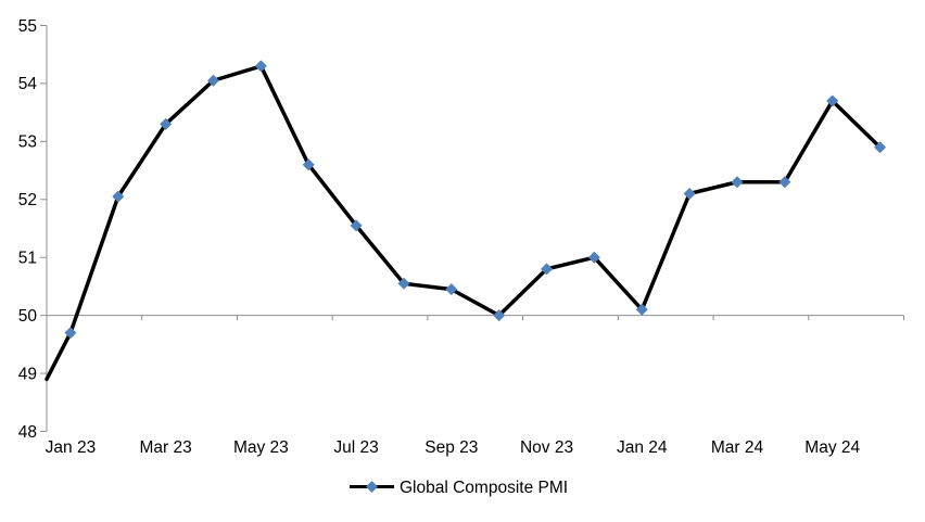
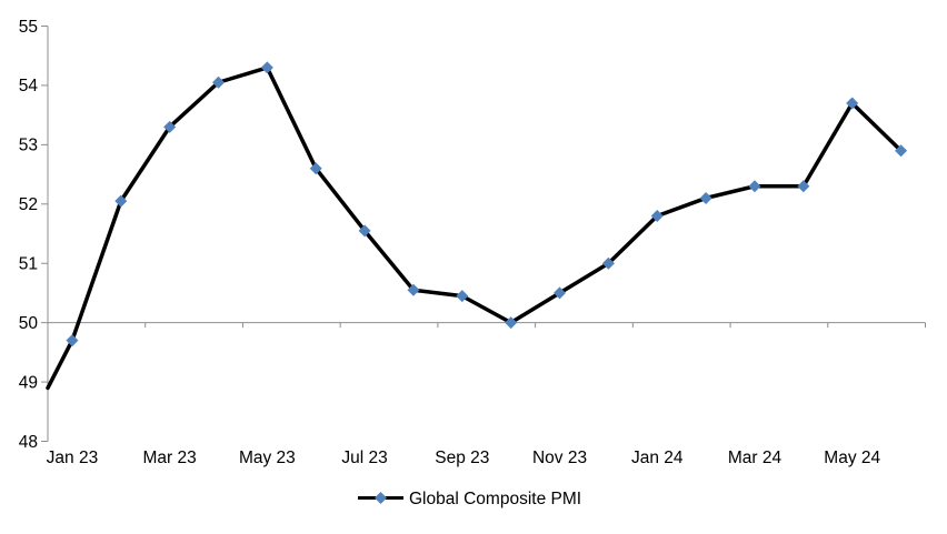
Nov 23: 50.8 -> 50.5
Jan 24: 50.1 -> 51.8
